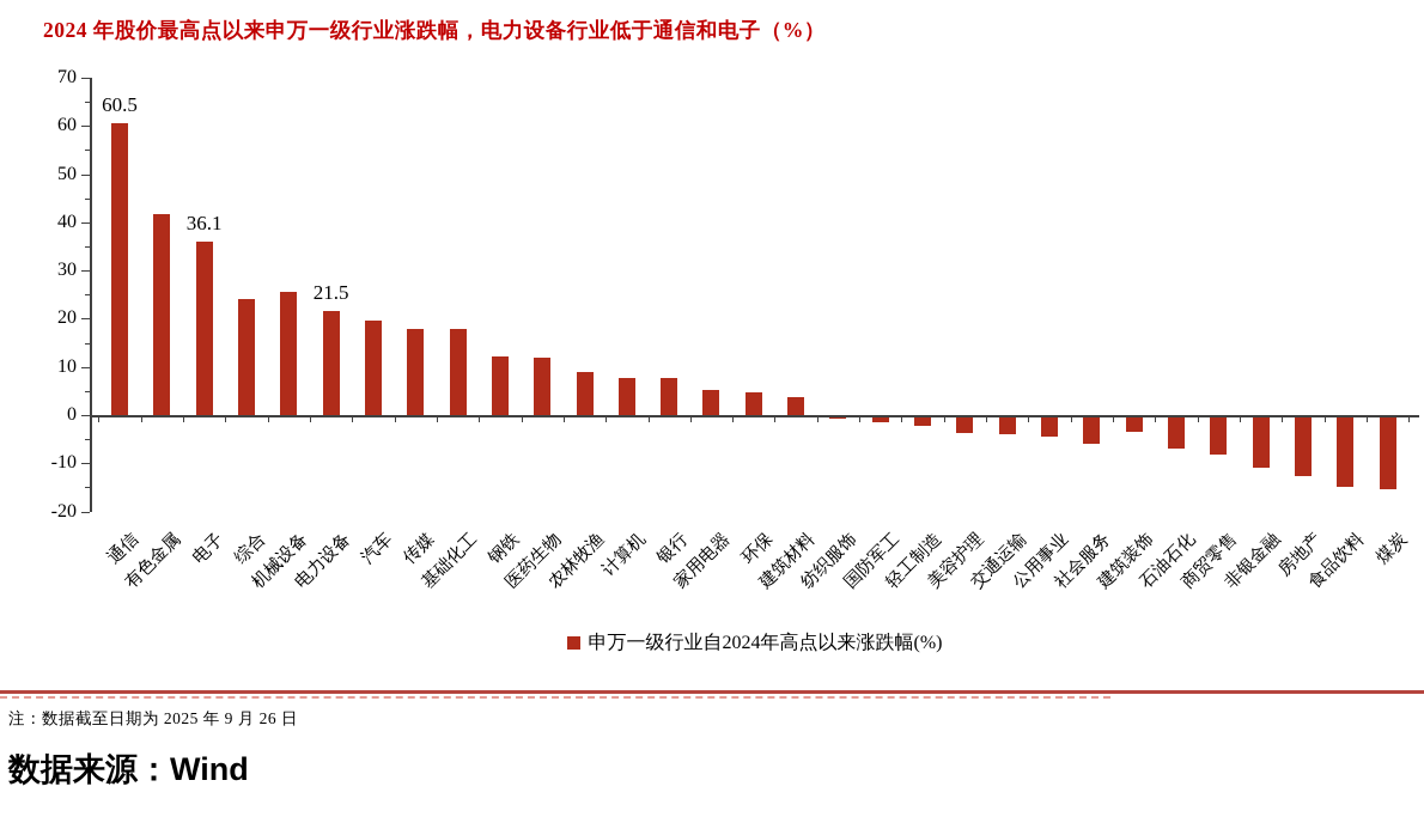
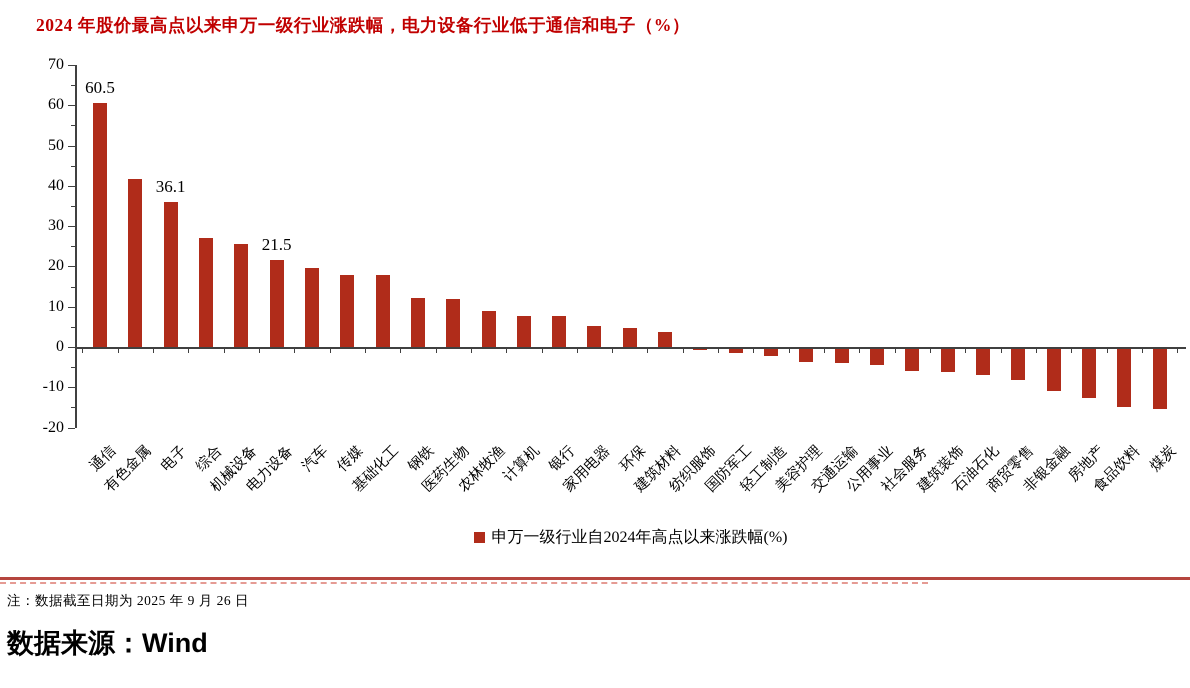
综合: 24 -> 27
建筑装饰: -3 -> -6
